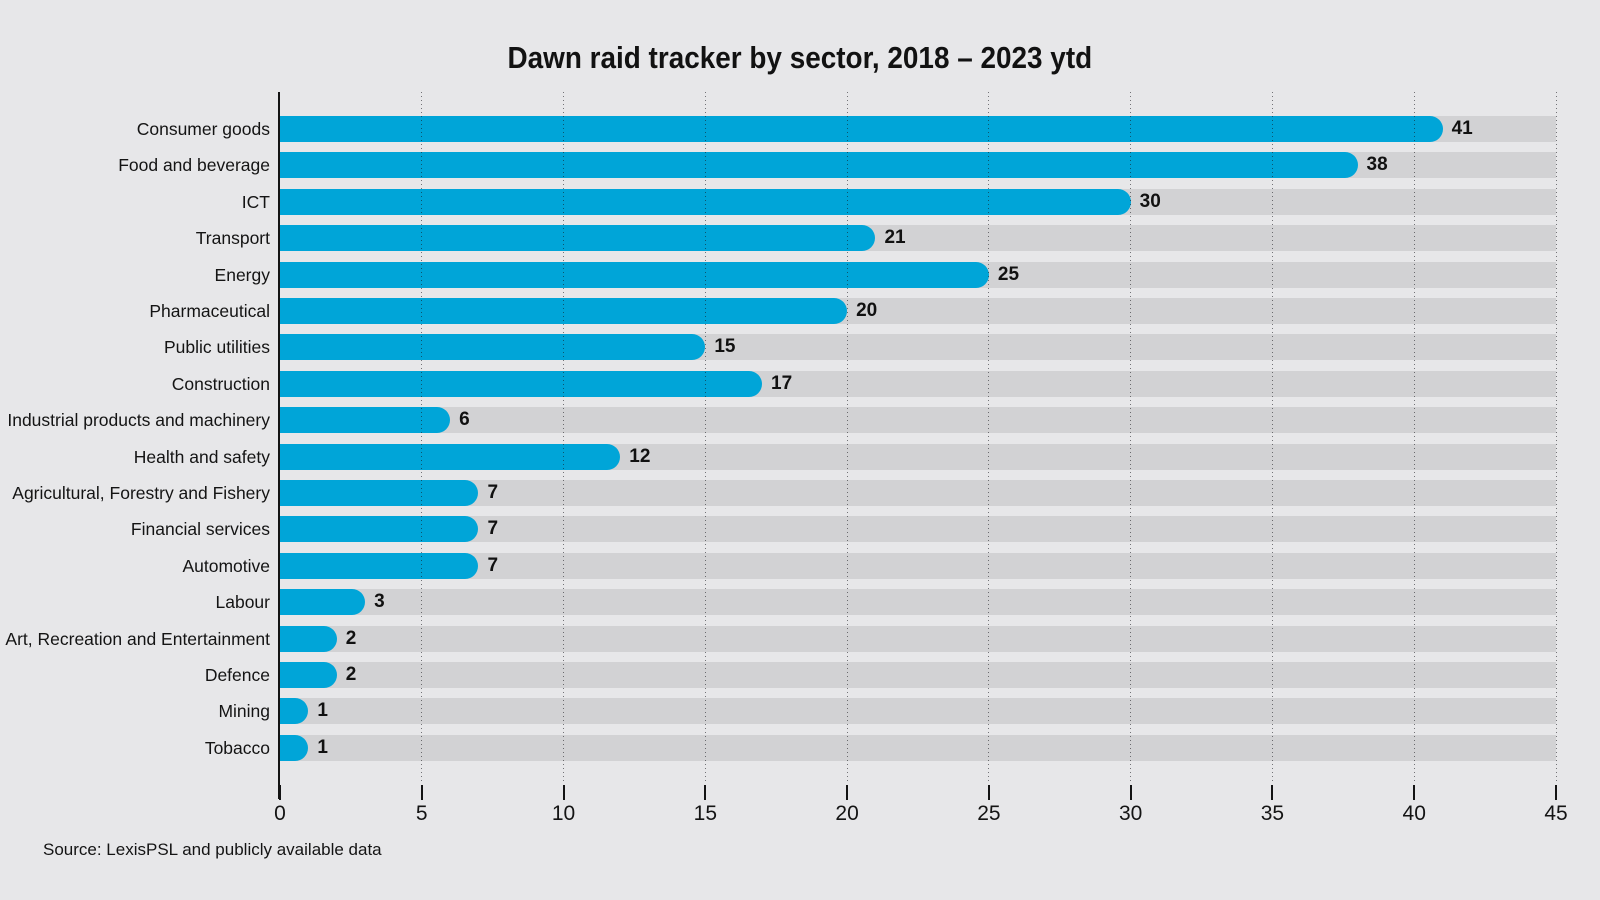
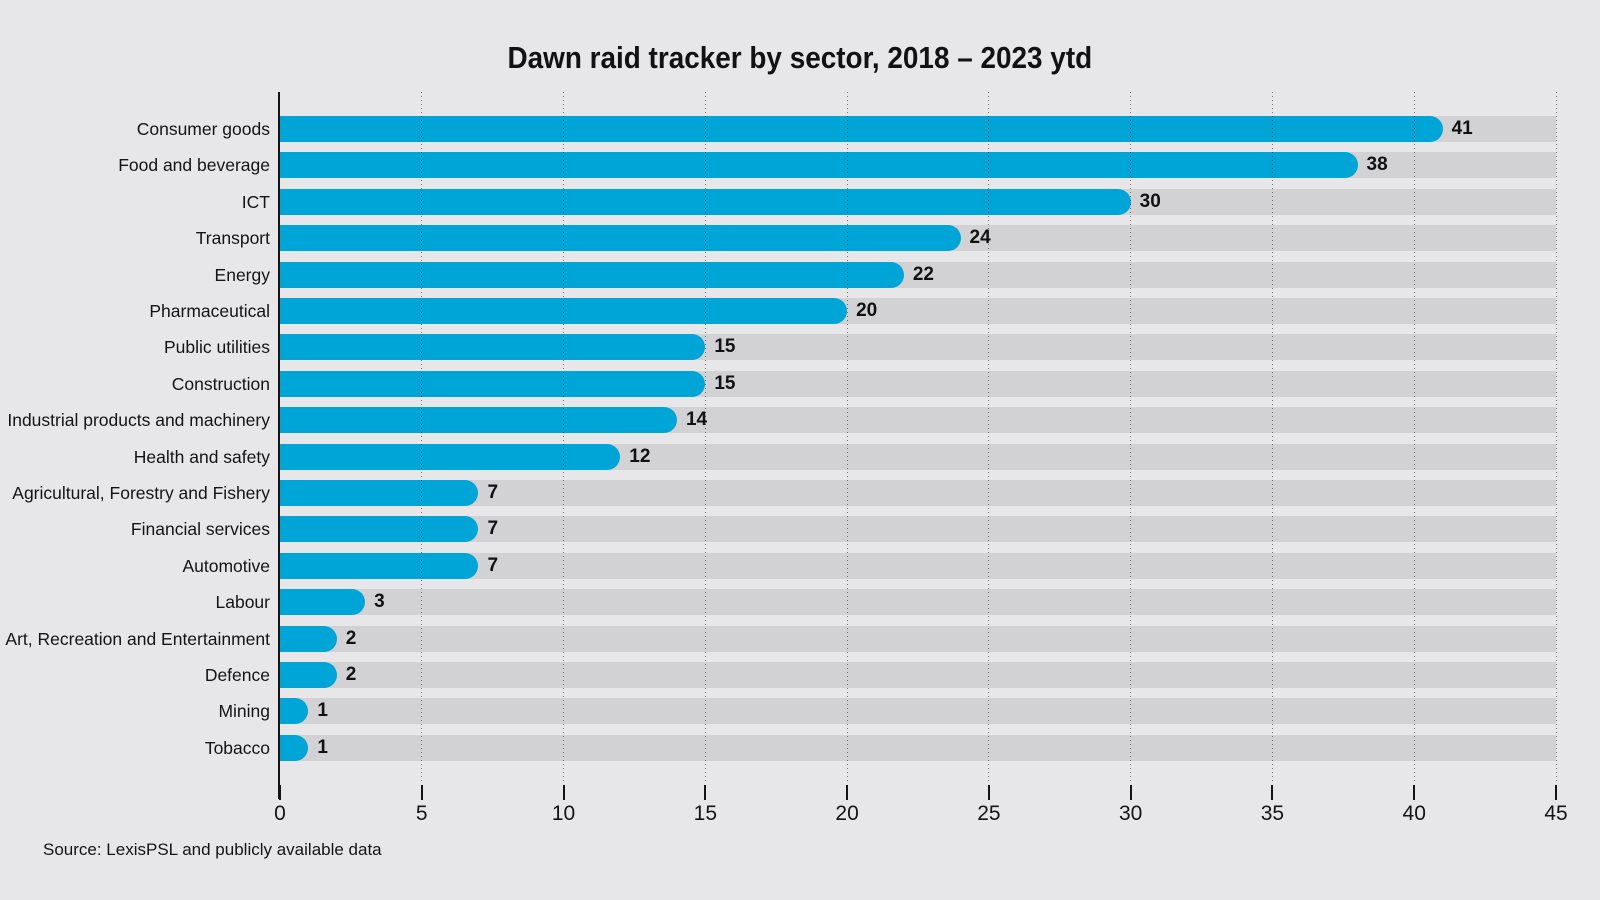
Transport: 21 -> 24
Energy: 25 -> 22
Construction: 17 -> 15
Industrial products and machinery: 6 -> 14
